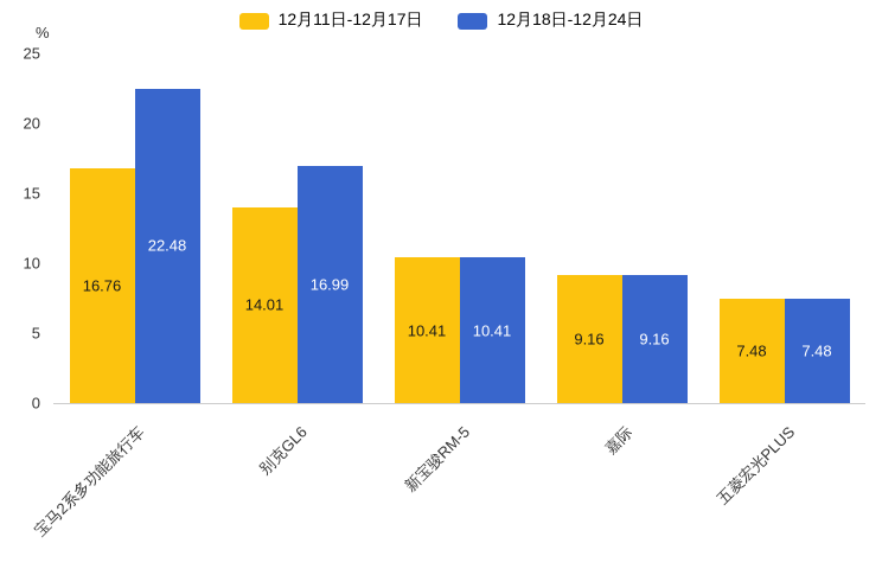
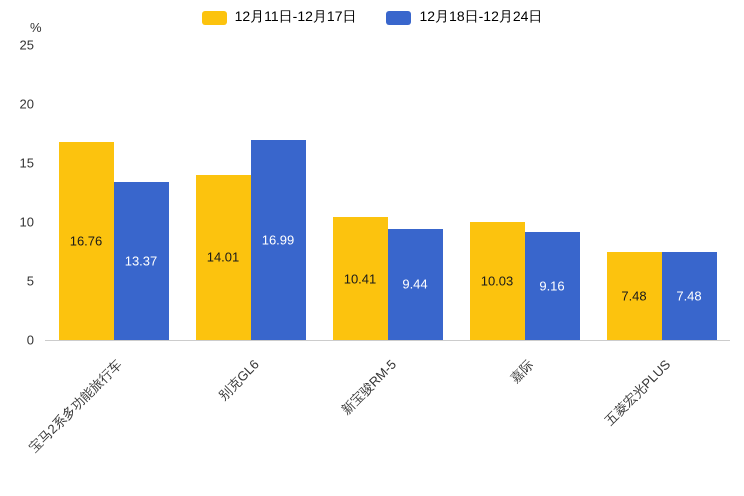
12月18日-12月24日/宝马2系多功能旅行车: 22.48 -> 13.37
12月18日-12月24日/新宝骏RM-5: 10.41 -> 9.44
12月11日-12月17日/嘉际: 9.16 -> 10.03
